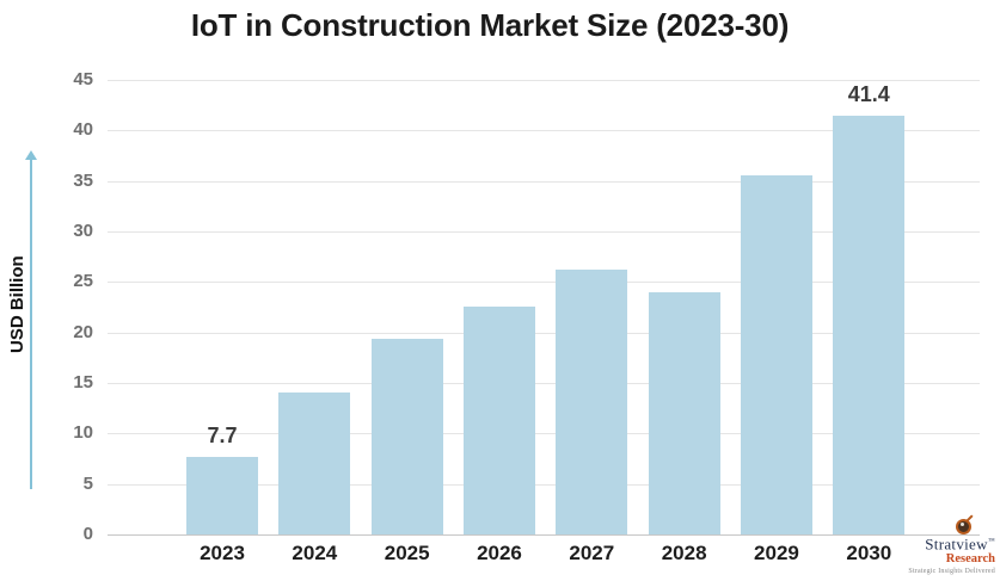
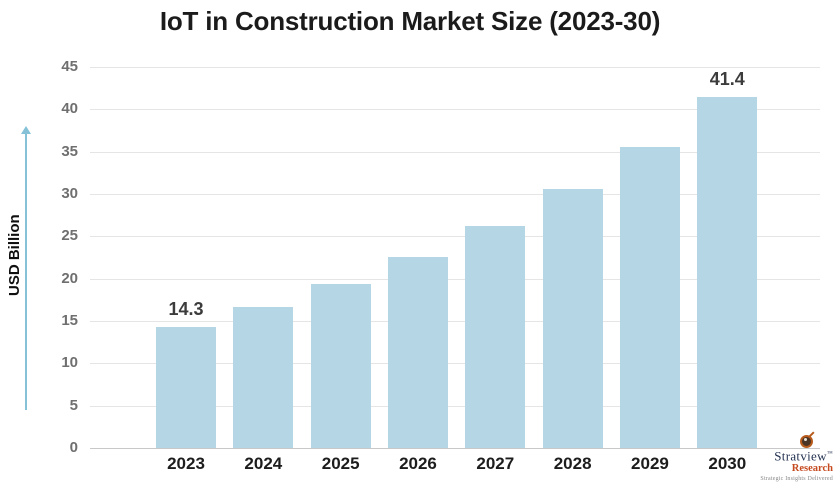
2023: 7.7 -> 14.3
2024: 14 -> 17
2028: 24 -> 31
